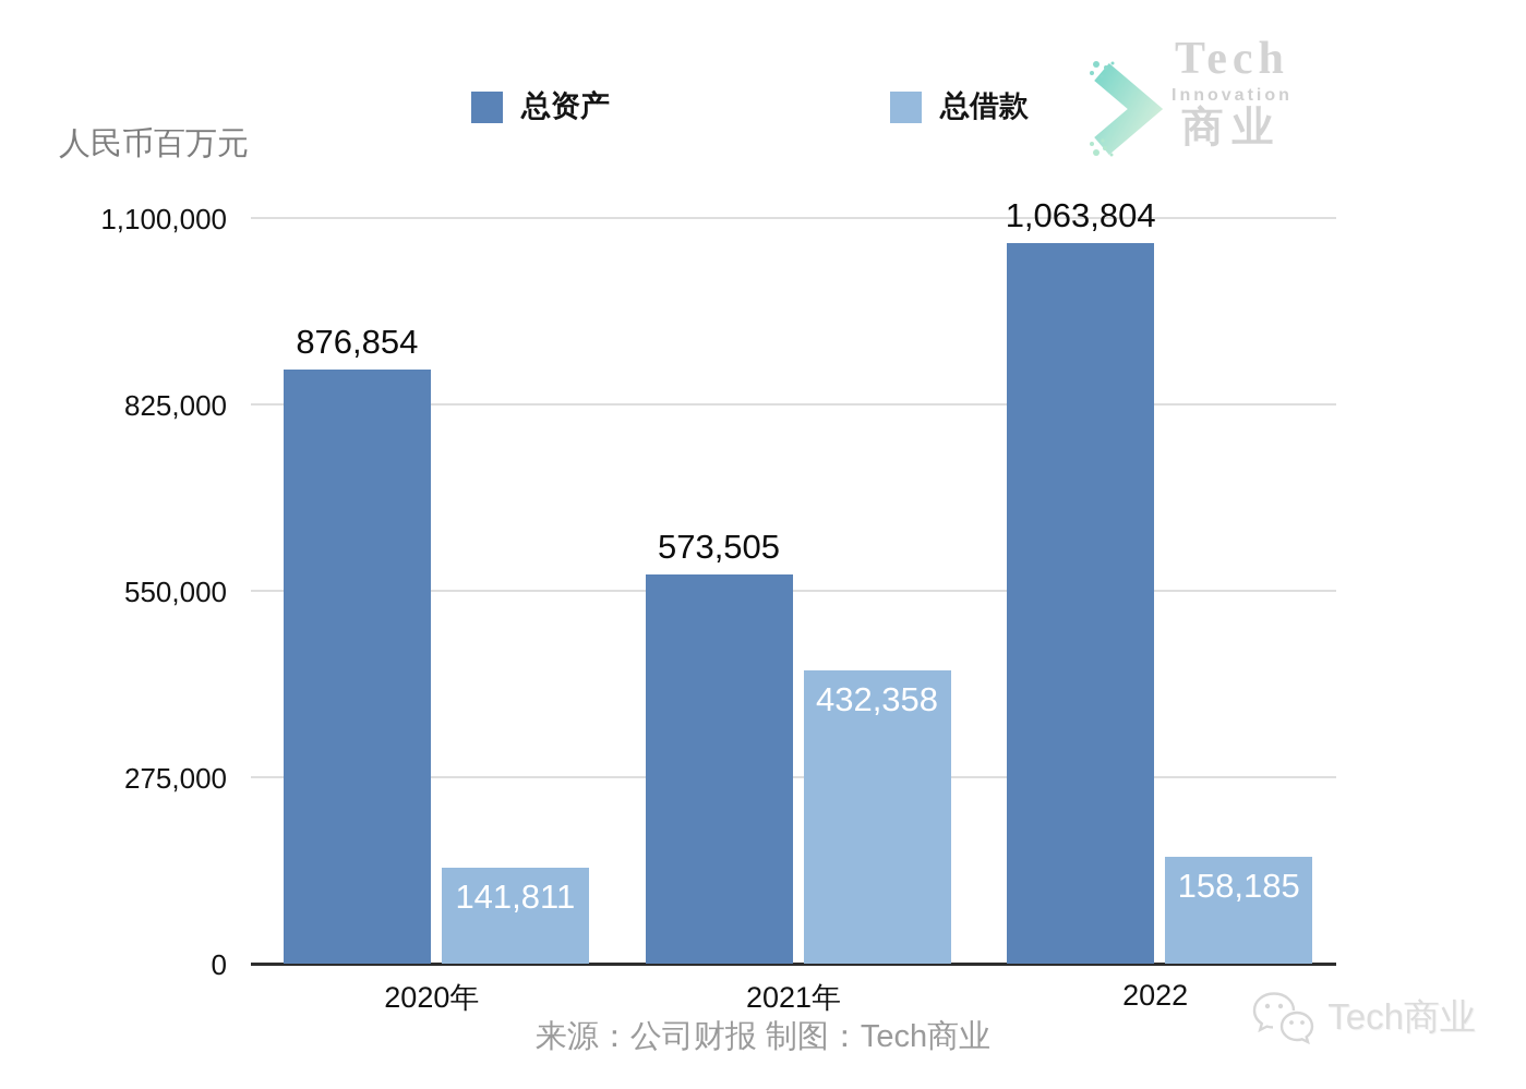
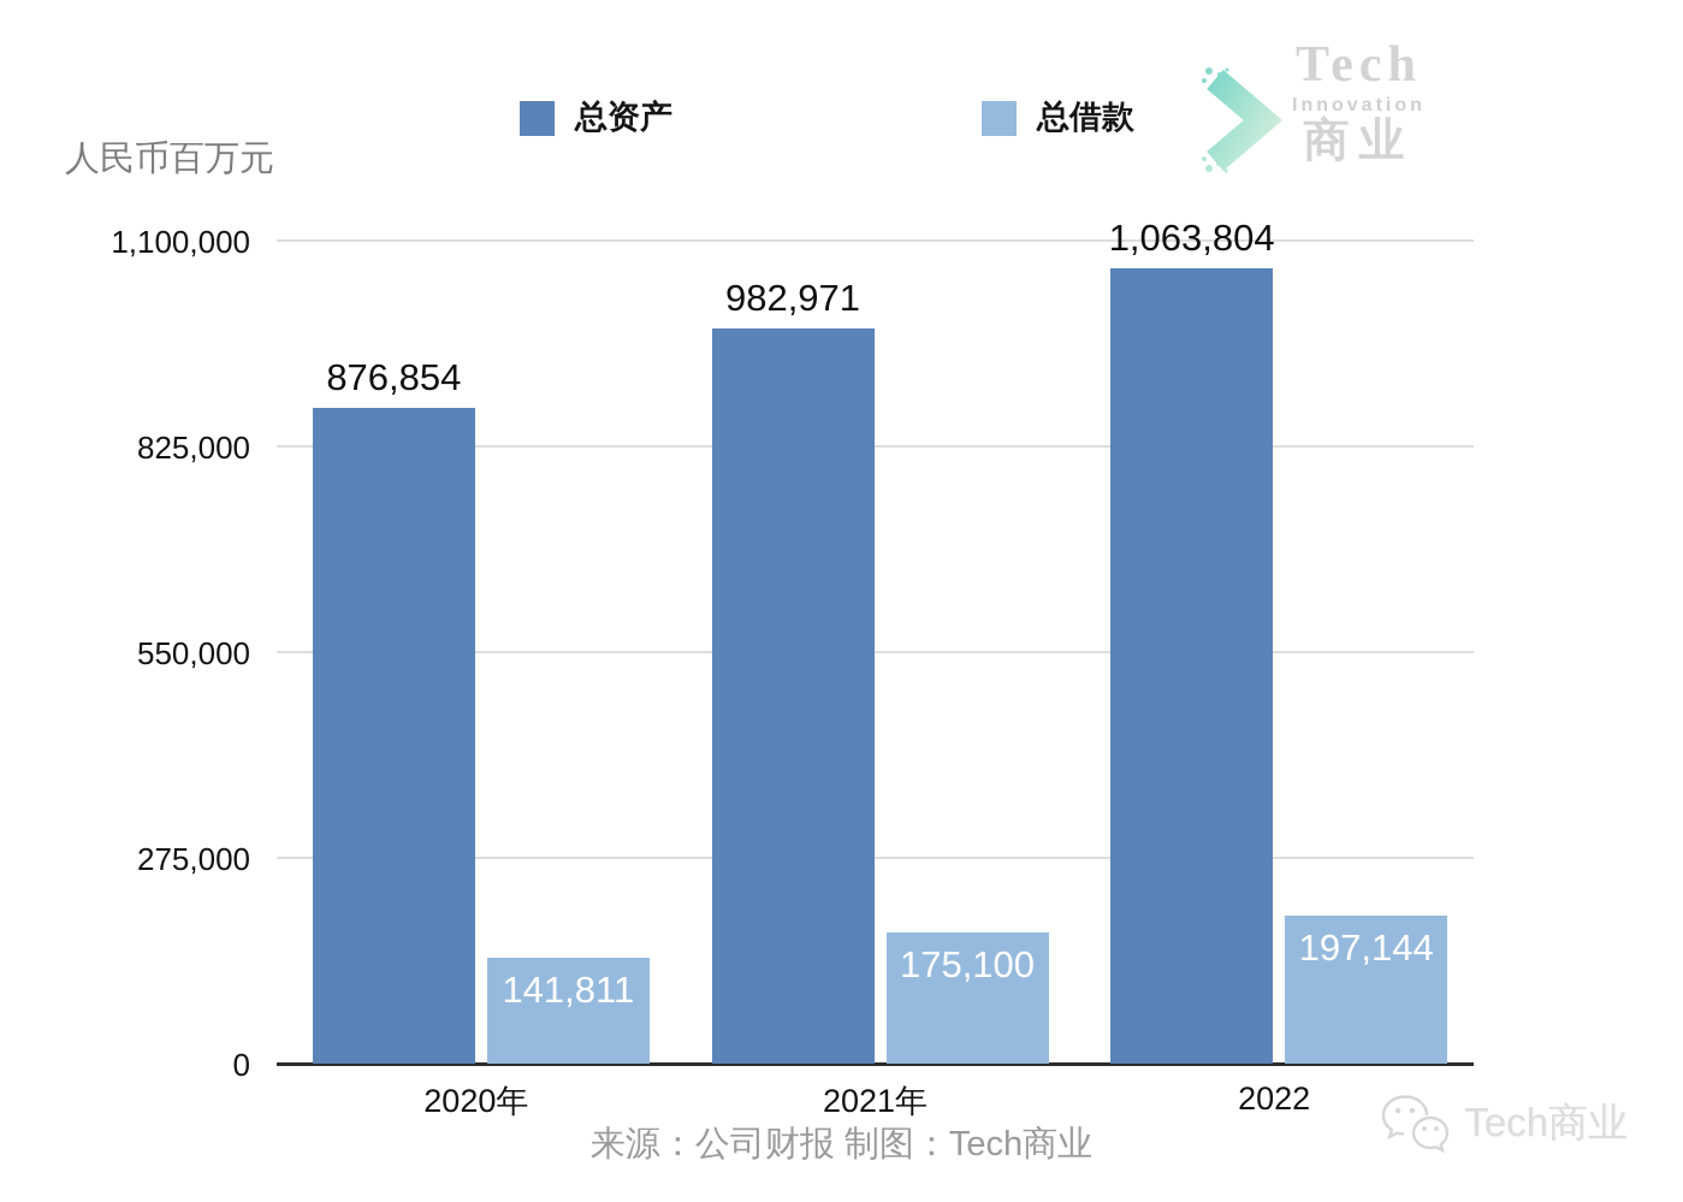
总资产/2021年: 573,505 -> 982,971
总借款/2021年: 432,358 -> 175,100
总借款/2022: 158,185 -> 197,144
